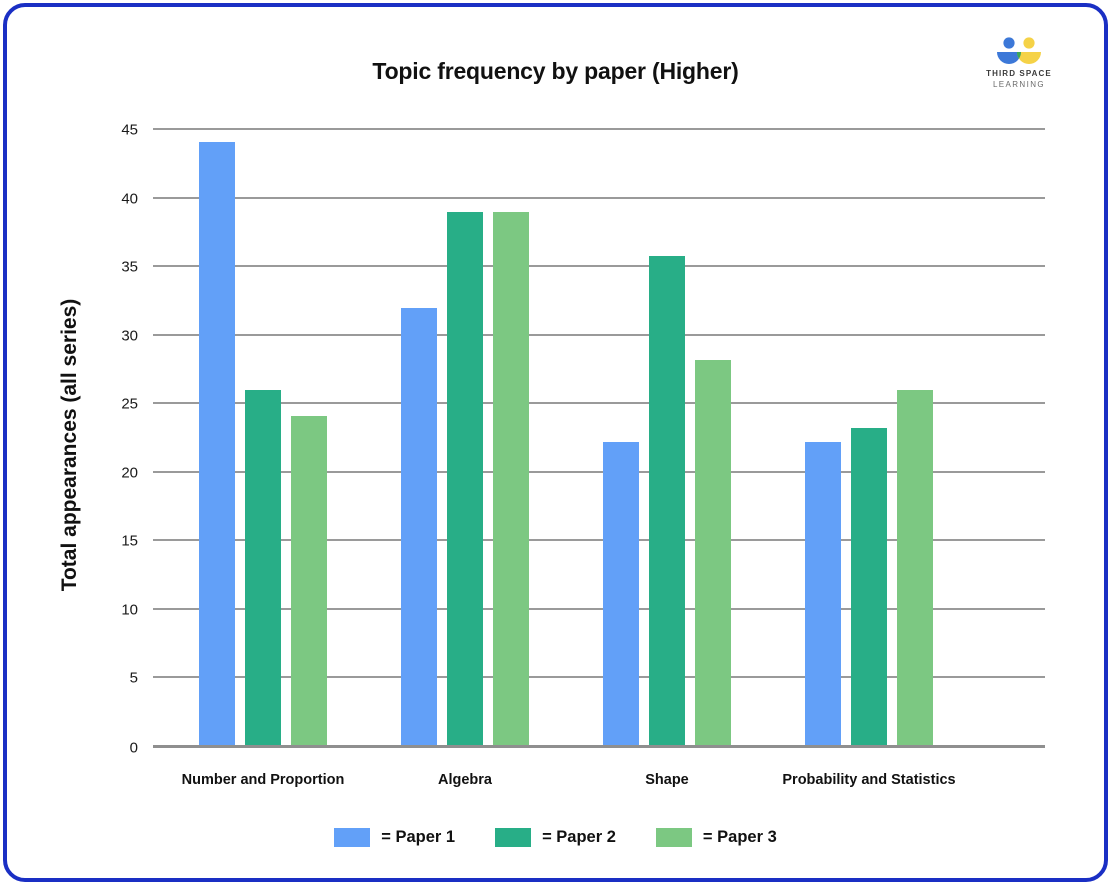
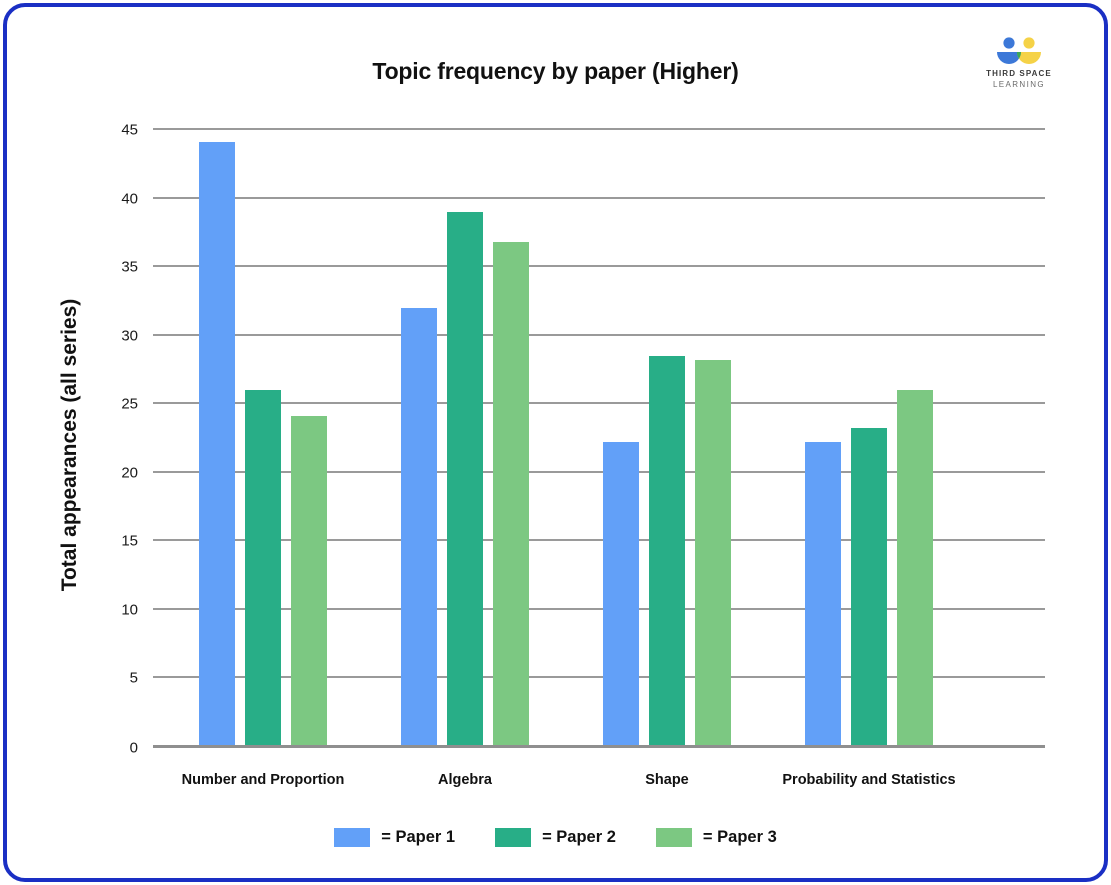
= Paper 3/Algebra: 38.9 -> 36.7
= Paper 2/Shape: 35.7 -> 28.4
